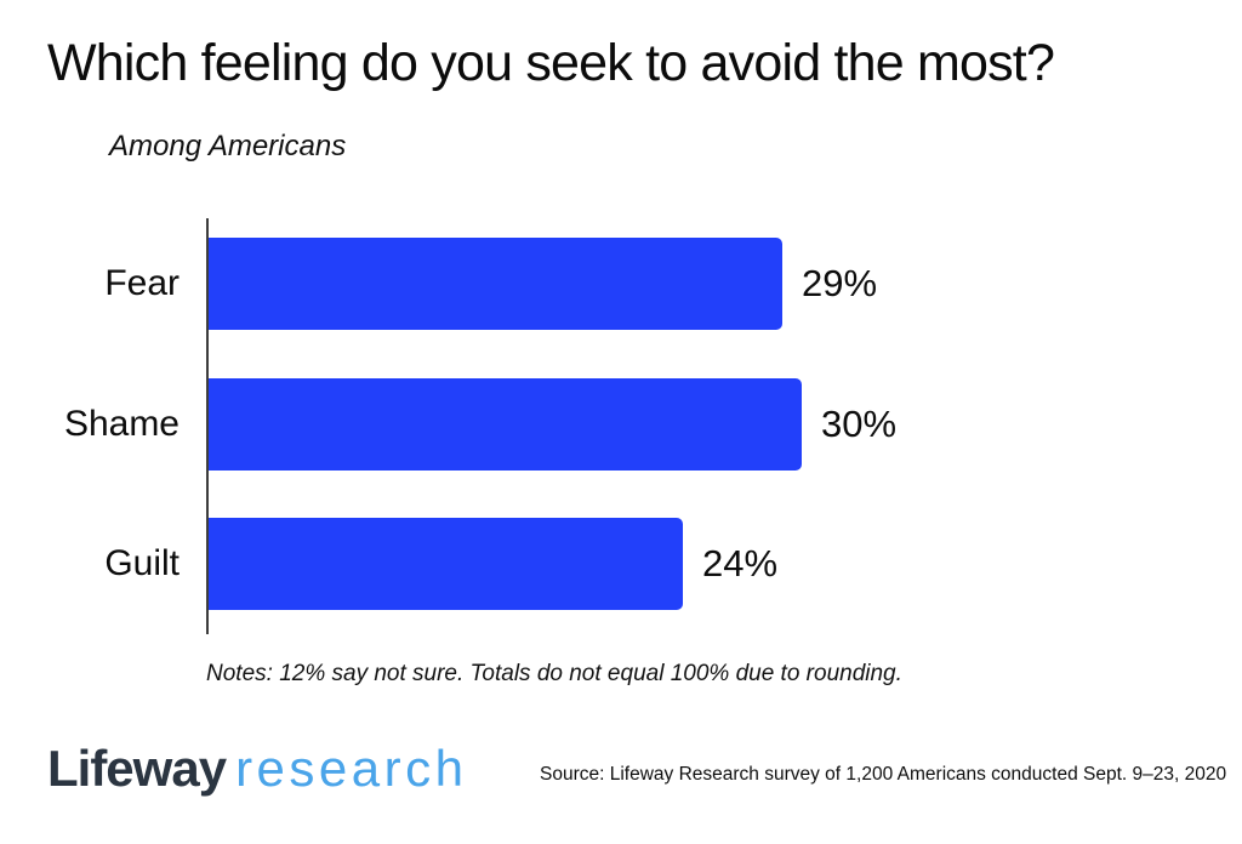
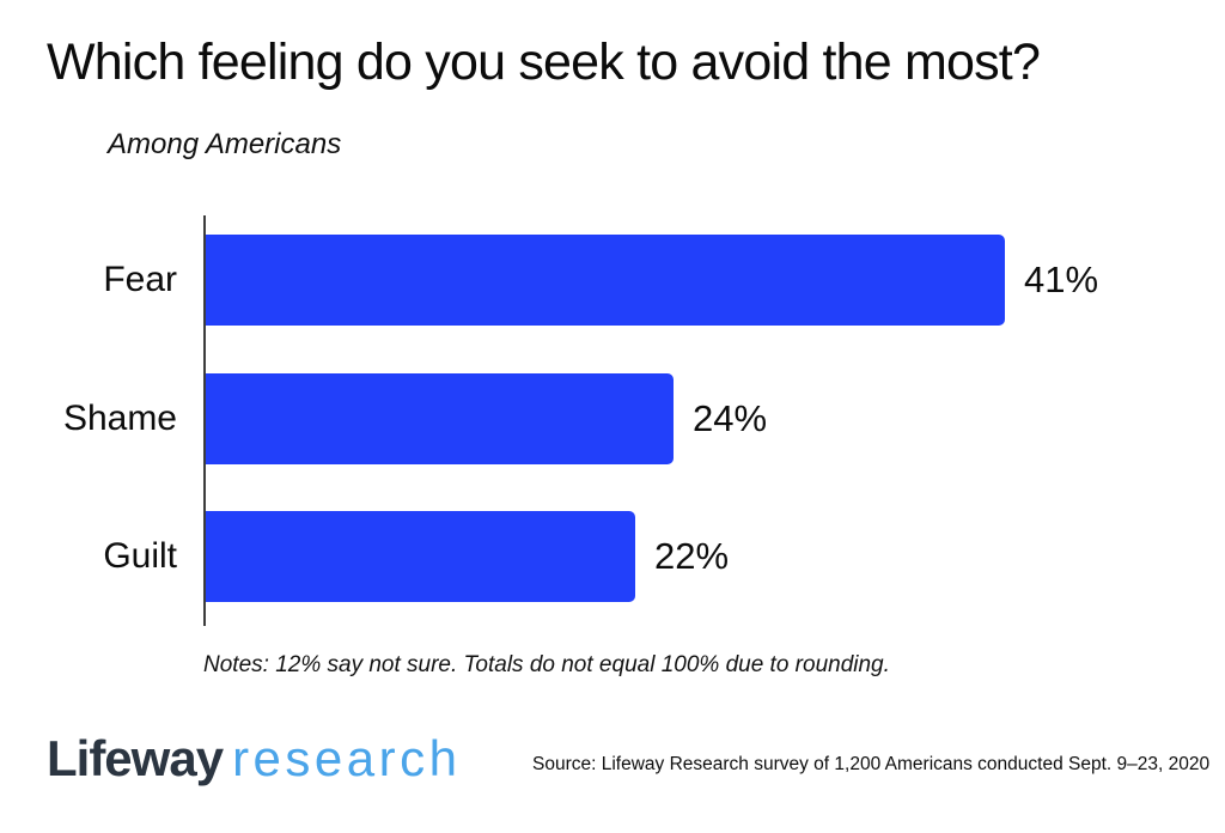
Fear: 29% -> 41%
Shame: 30% -> 24%
Guilt: 24% -> 22%
